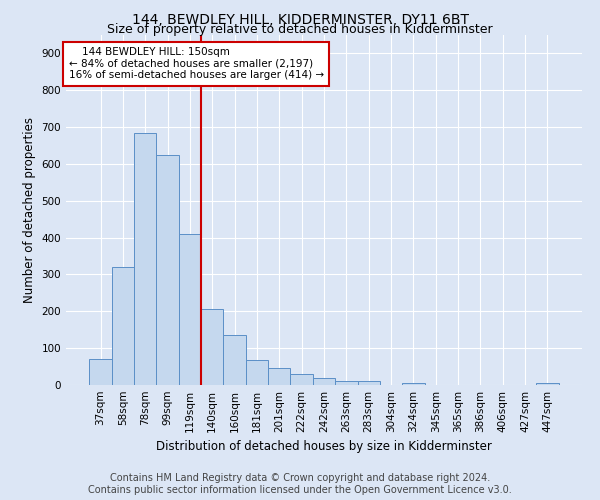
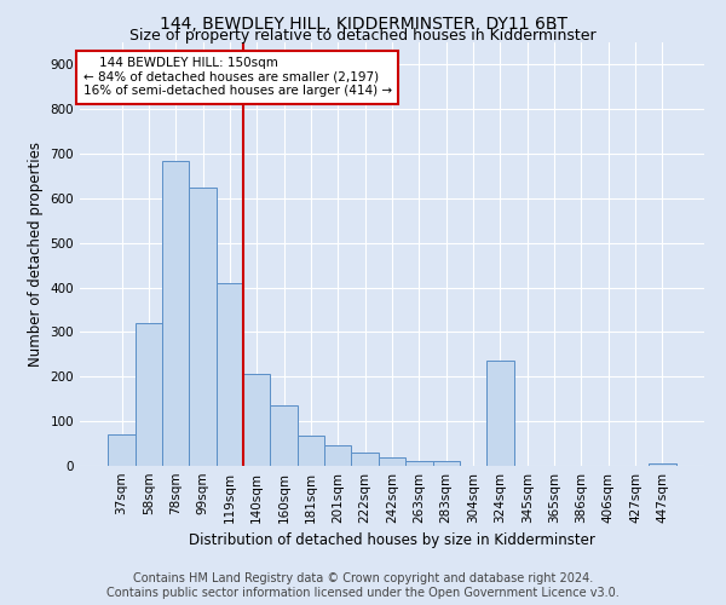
324sqm: 5 -> 235
